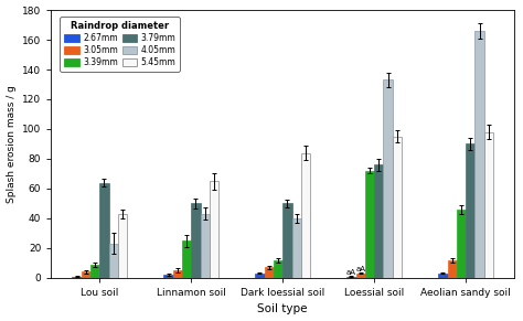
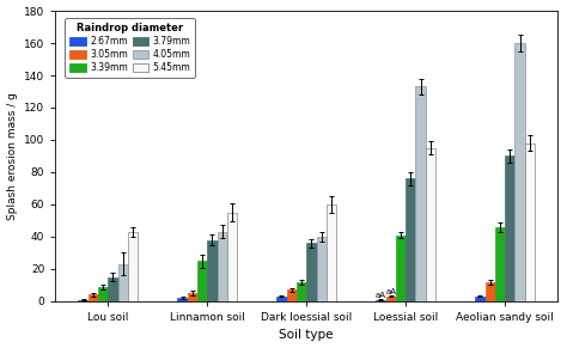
3.79mm/Lou soil: 64 -> 15
3.79mm/Linnamon soil: 50 -> 38
5.45mm/Linnamon soil: 65 -> 55
3.79mm/Dark loessial soil: 50 -> 36
5.45mm/Dark loessial soil: 84 -> 60
3.39mm/Loessial soil: 72 -> 41
4.05mm/Aeolian sandy soil: 166 -> 160
